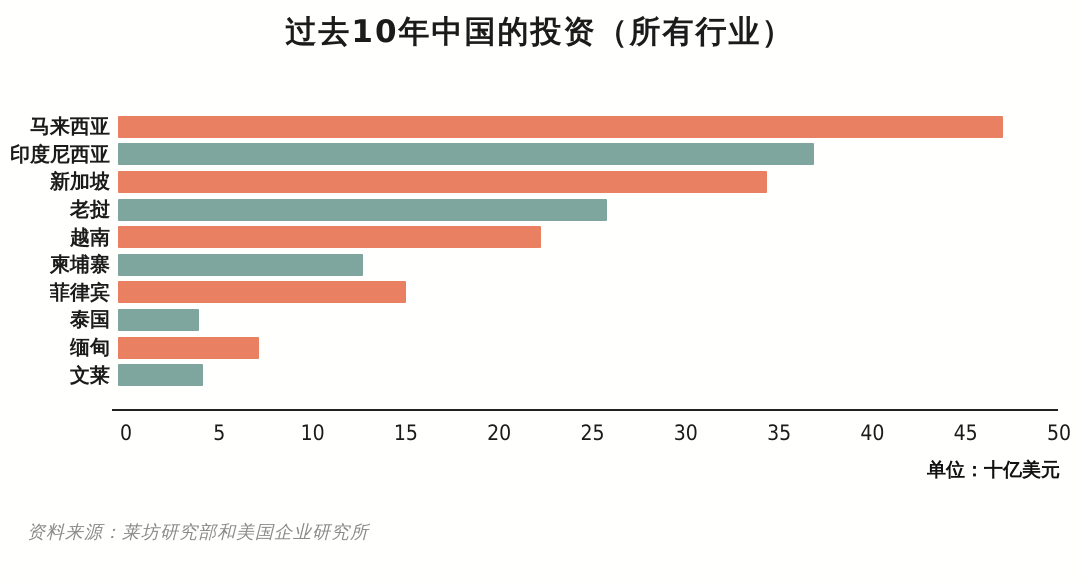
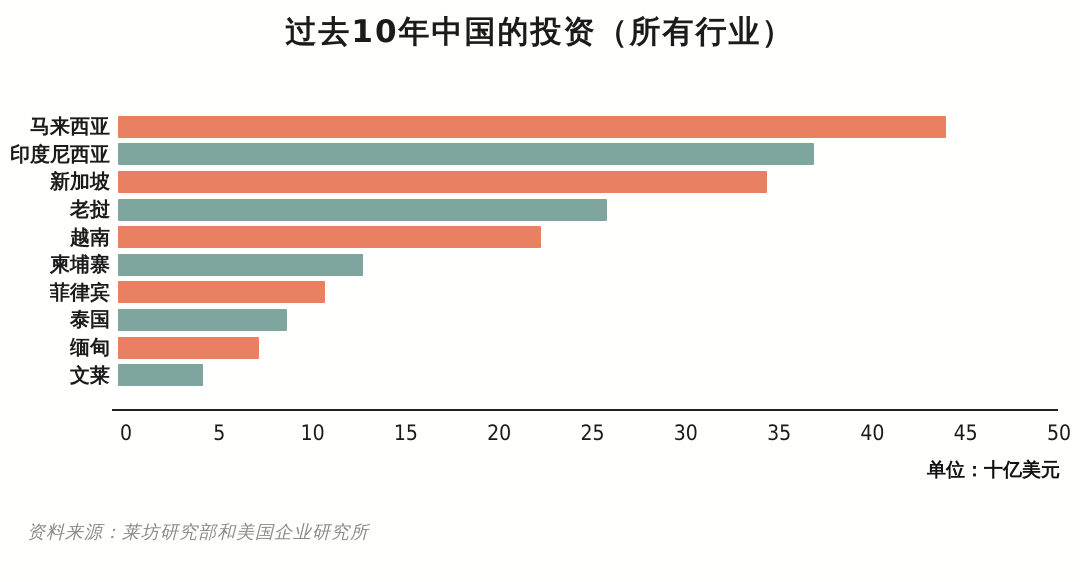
马来西亚: 47.0 -> 44.0
菲律宾: 15.3 -> 11.0
泰国: 4.3 -> 9.0
